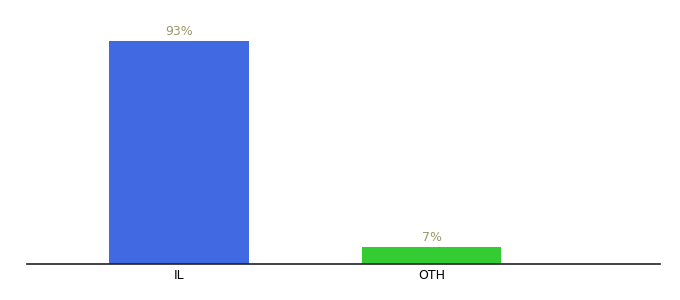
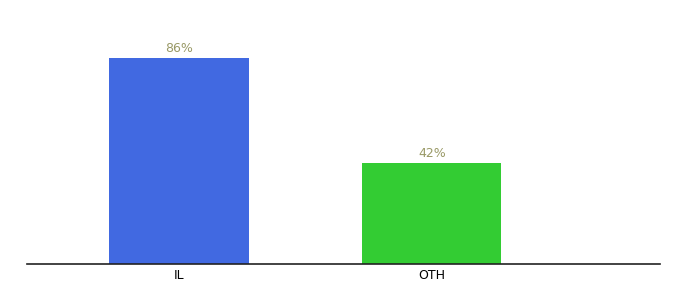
IL: 93% -> 86%
OTH: 7% -> 42%
